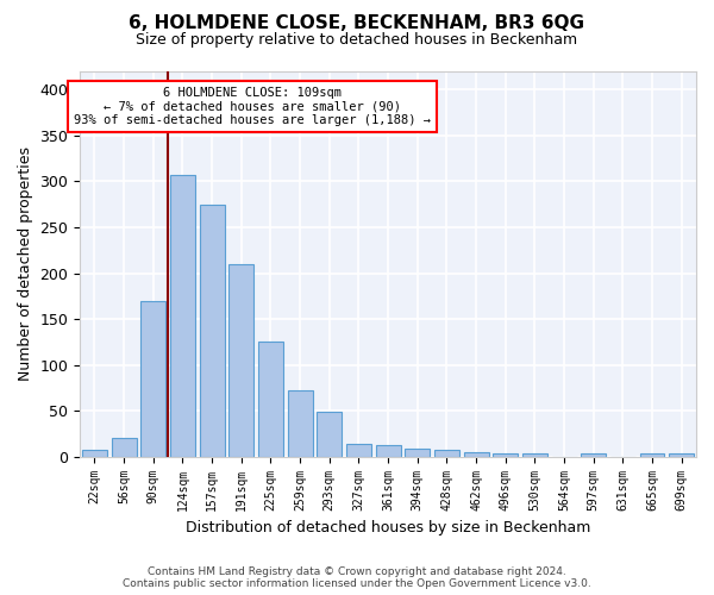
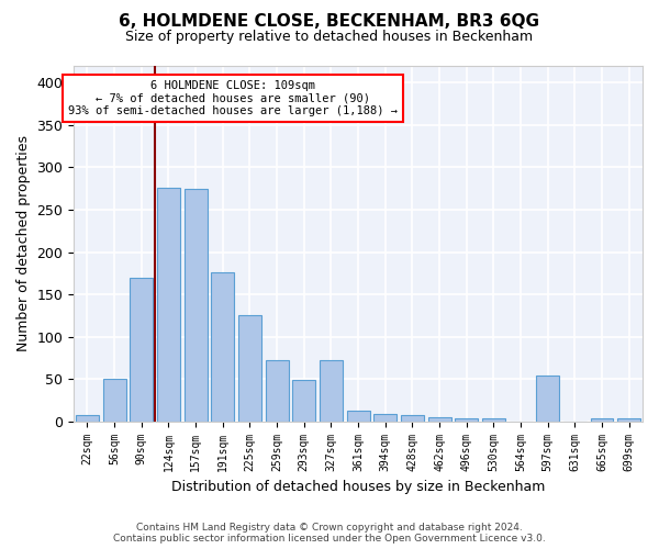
56sqm: 20 -> 50
124sqm: 307 -> 276
191sqm: 210 -> 176
327sqm: 14 -> 72
597sqm: 4 -> 54
